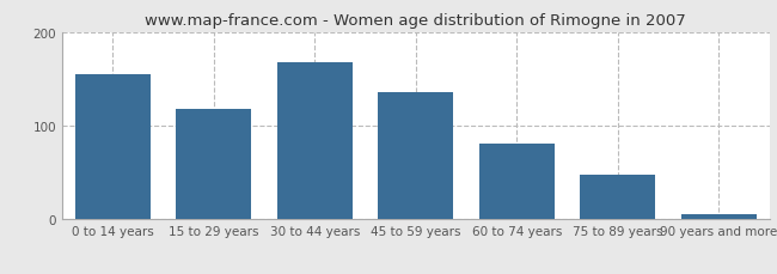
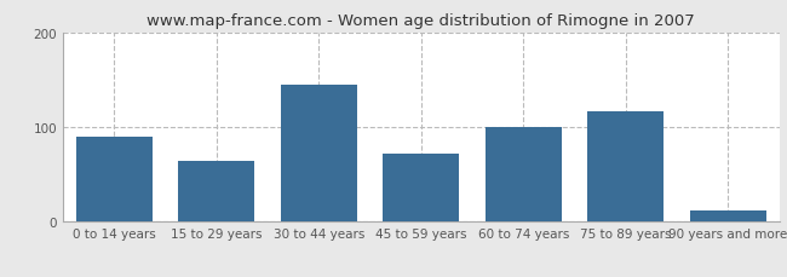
0 to 14 years: 155 -> 90
15 to 29 years: 118 -> 64
30 to 44 years: 168 -> 144
45 to 59 years: 135 -> 72
60 to 74 years: 80 -> 100
75 to 89 years: 47 -> 116
90 years and more: 5 -> 12
